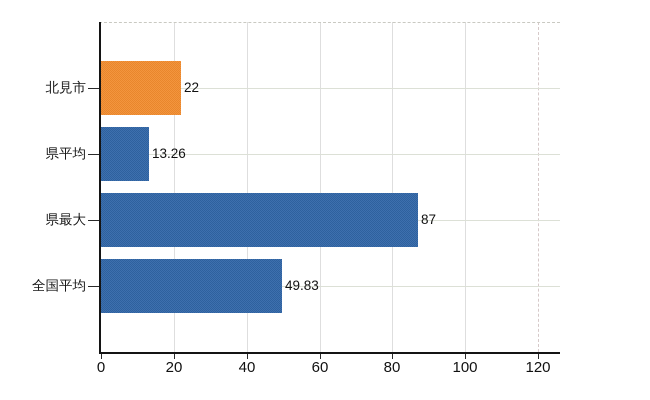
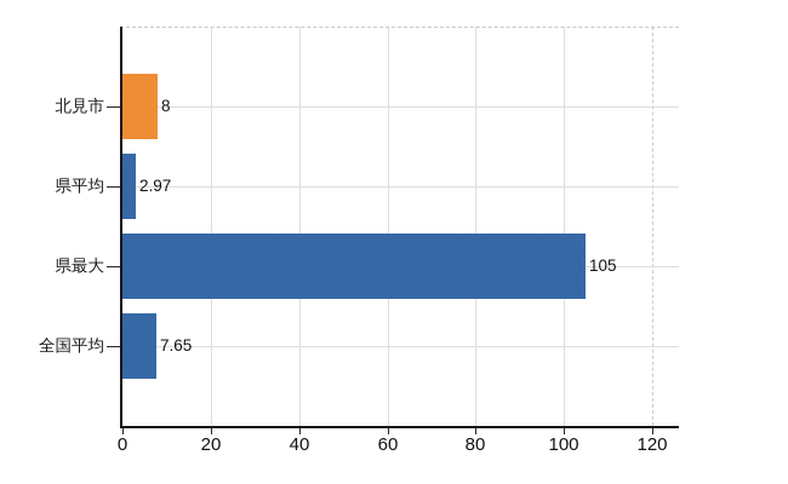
北見市: 22 -> 8
県平均: 13.26 -> 2.97
県最大: 87 -> 105
全国平均: 49.83 -> 7.65
